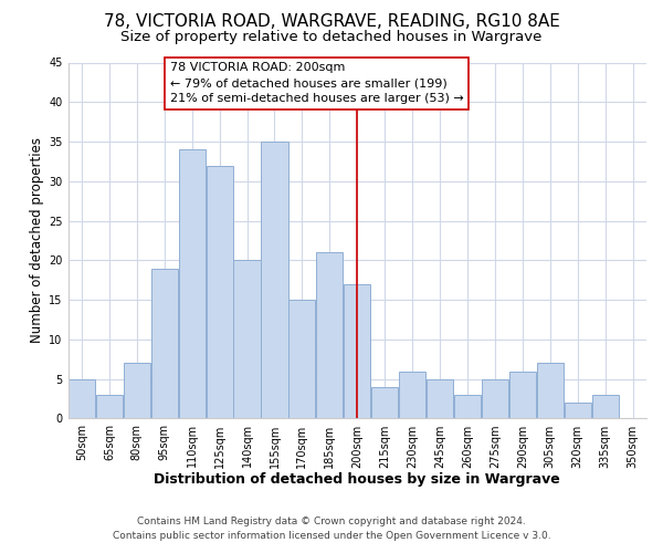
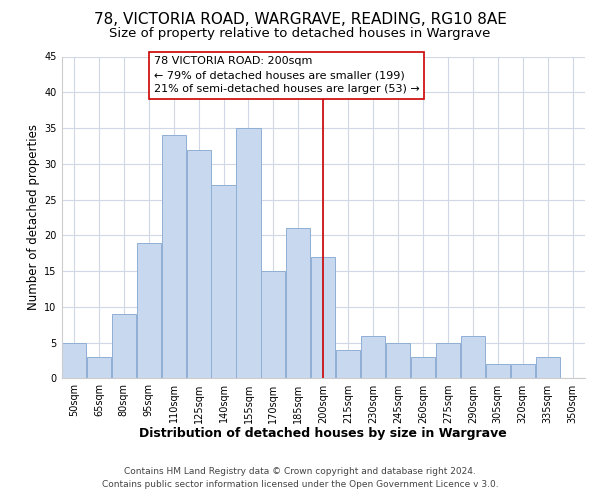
80sqm: 7 -> 9
140sqm: 20 -> 27
305sqm: 7 -> 2
